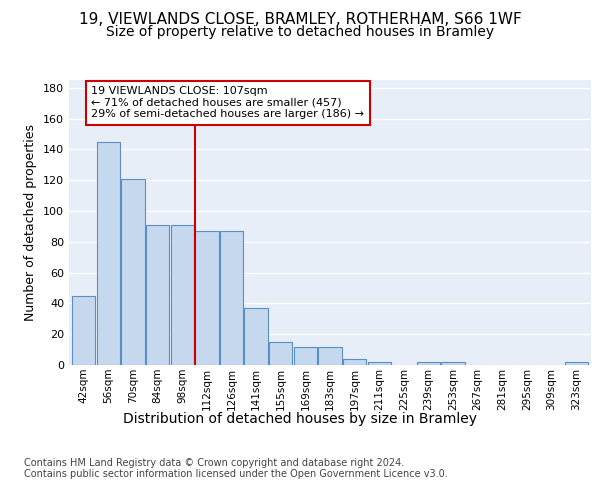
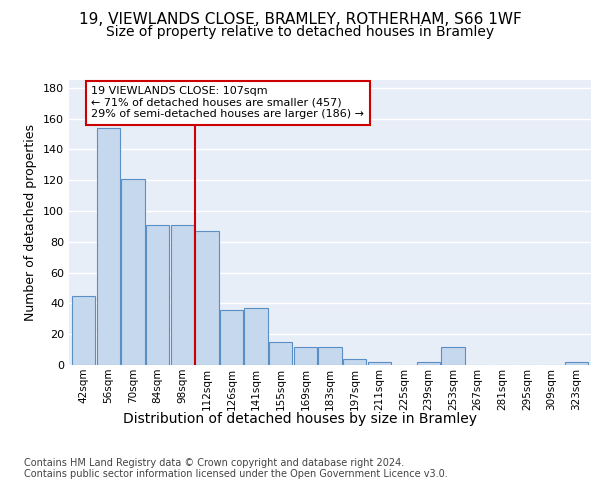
56sqm: 145 -> 154
126sqm: 87 -> 36
253sqm: 2 -> 12
